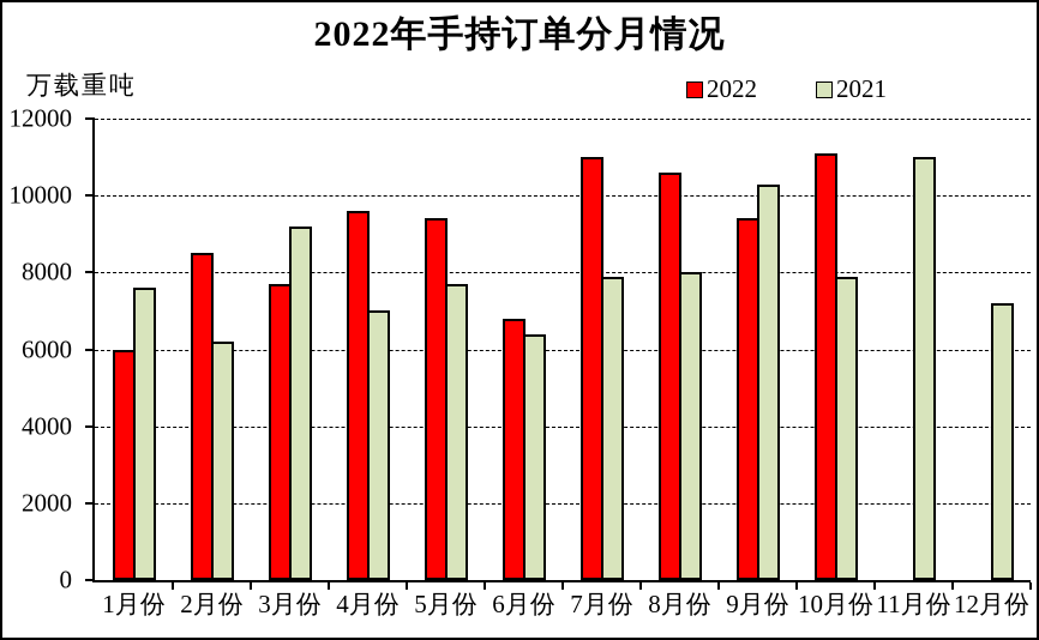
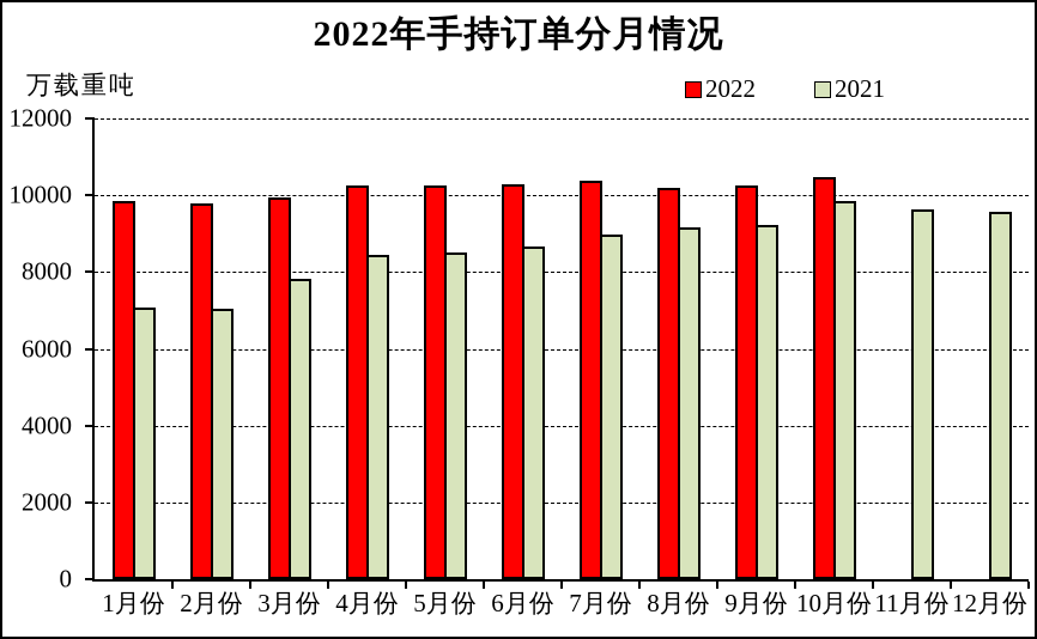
2022/1月份: 6000 -> 9800
2021/1月份: 7600 -> 7100
2022/2月份: 8500 -> 9800
2021/2月份: 6200 -> 7000
2022/3月份: 7700 -> 9900
2021/3月份: 9200 -> 7800
2022/4月份: 9600 -> 10200
2021/4月份: 7000 -> 8400
2022/5月份: 9400 -> 10200
2021/5月份: 7700 -> 8500
2022/6月份: 6800 -> 10300
2021/6月份: 6400 -> 8700
2022/7月份: 11000 -> 10400
2021/7月份: 7900 -> 9000
2022/8月份: 10600 -> 10200
2021/8月份: 8000 -> 9200
2022/9月份: 9400 -> 10200
2021/9月份: 10300 -> 9200
2022/10月份: 11100 -> 10500
2021/10月份: 7900 -> 9800
2021/11月份: 11000 -> 9600
2021/12月份: 7200 -> 9600
